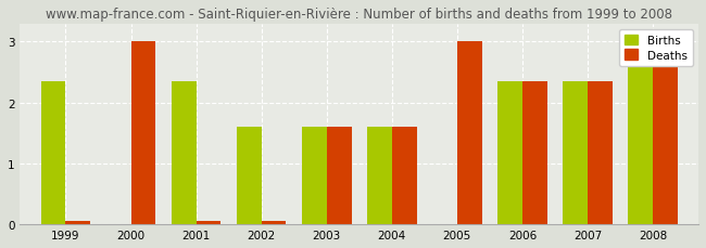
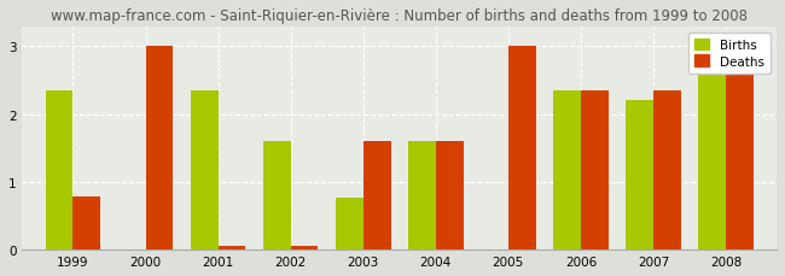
Deaths/1999: 0.05 -> 0.78
Births/2003: 1.60 -> 0.76
Births/2007: 2.35 -> 2.20
